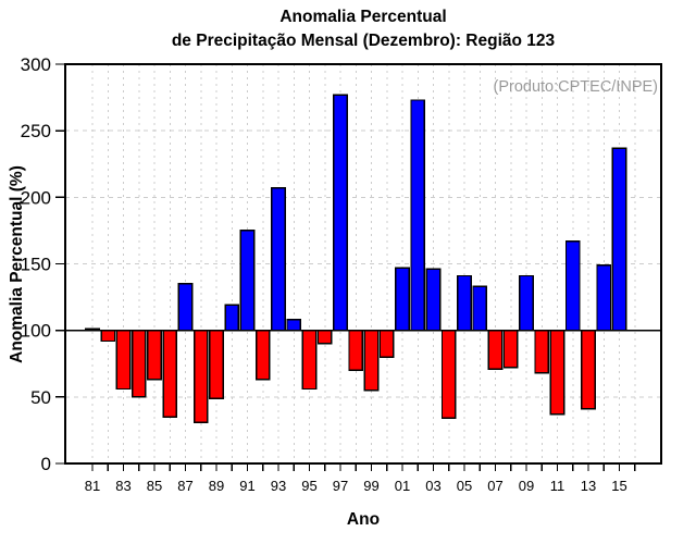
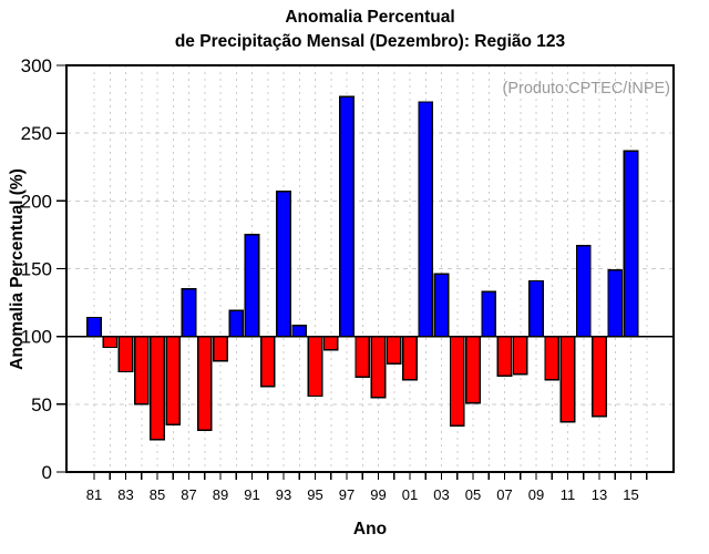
81: 101 -> 114
83: 56 -> 74
85: 63 -> 24
89: 49 -> 82
01: 147 -> 68
05: 141 -> 51
